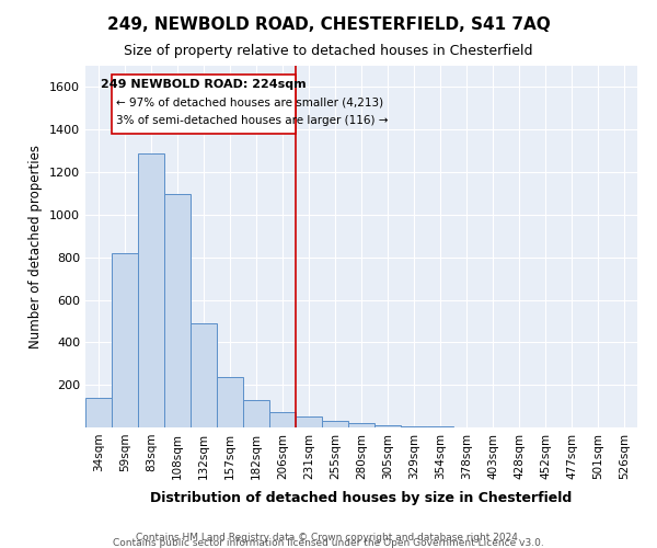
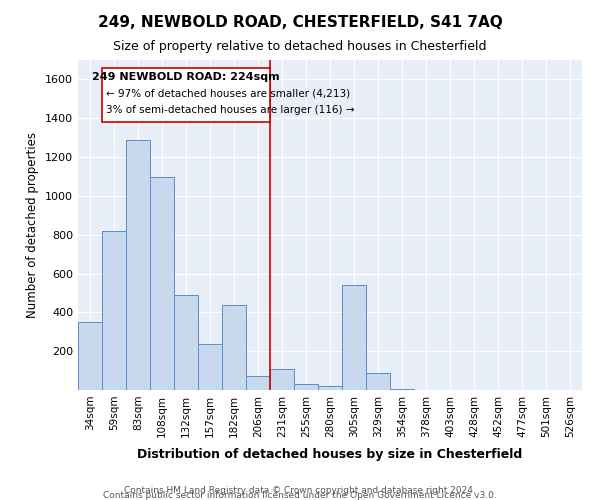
34sqm: 140 -> 350
182sqm: 130 -> 440
231sqm: 50 -> 110
305sqm: 10 -> 540
329sqm: 10 -> 90
